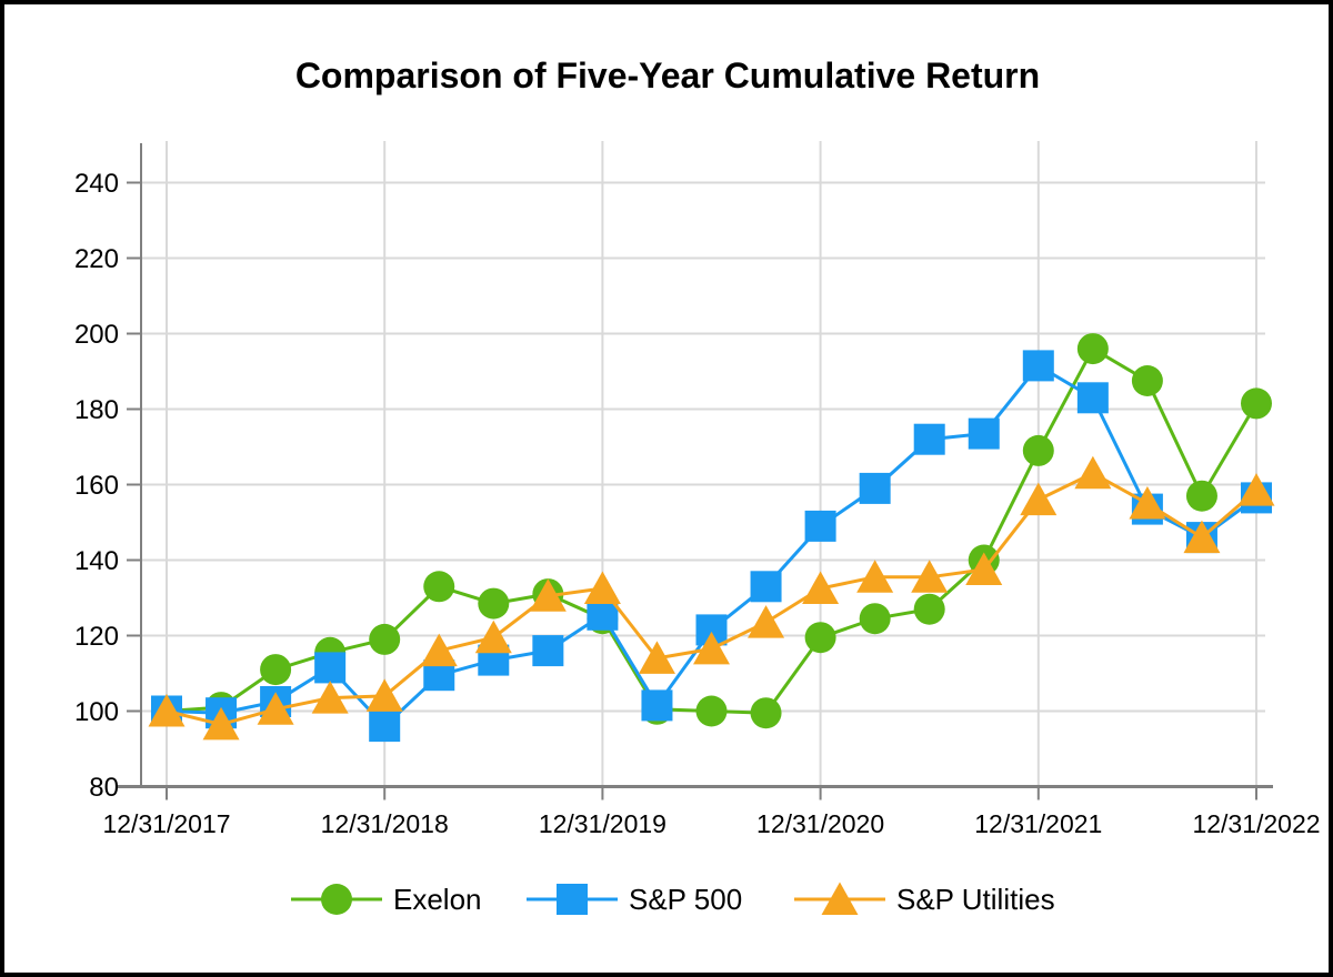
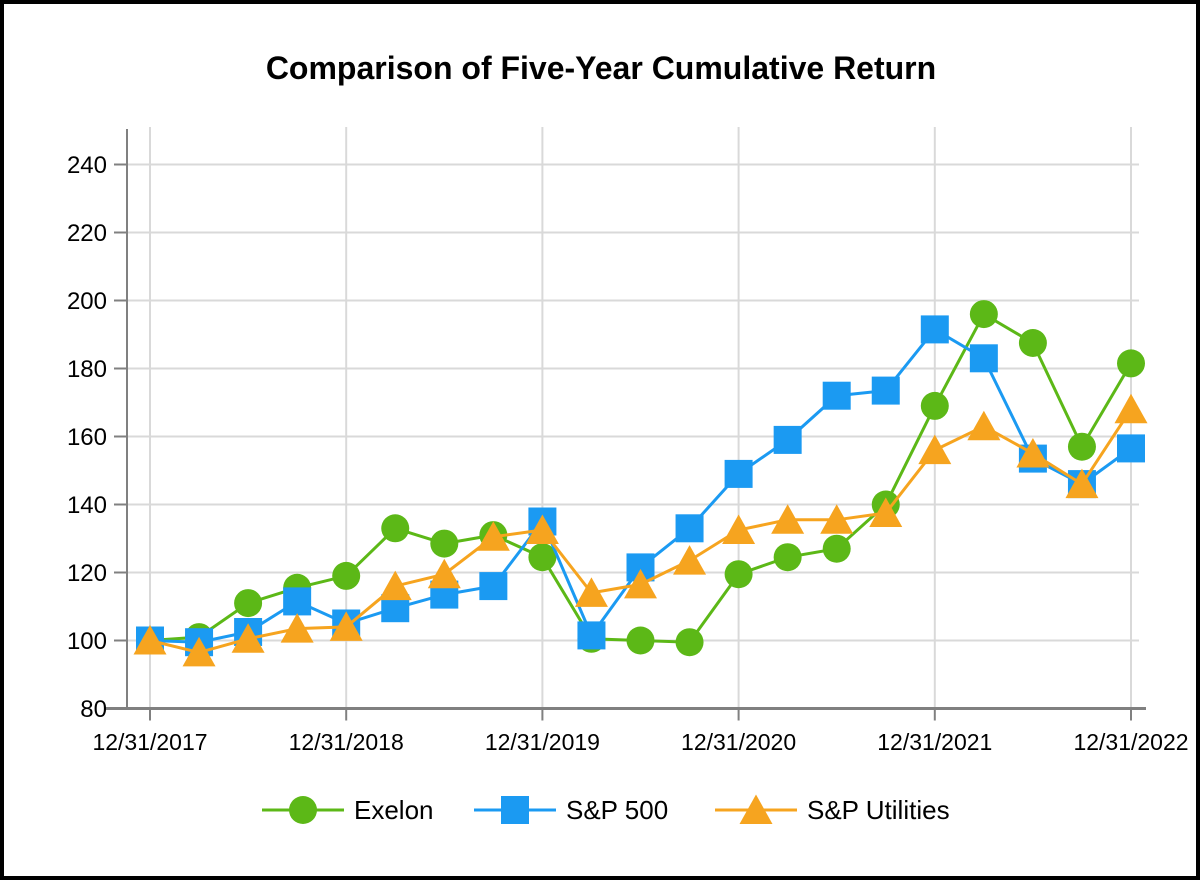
S&P 500/12/31/2018: 96 -> 105
S&P 500/12/31/2019: 126 -> 135
S&P Utilities/12/31/2022: 158 -> 168
